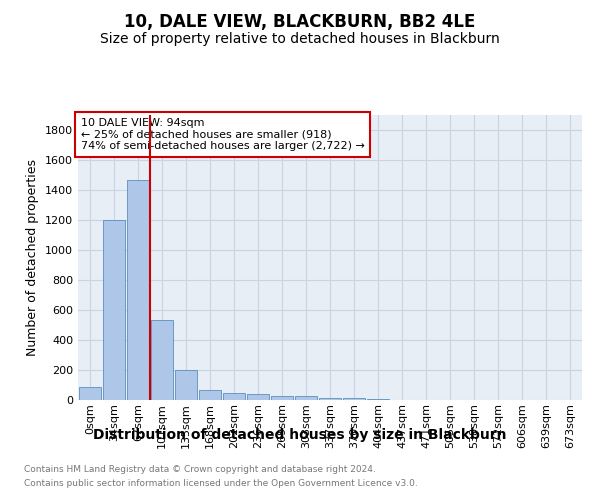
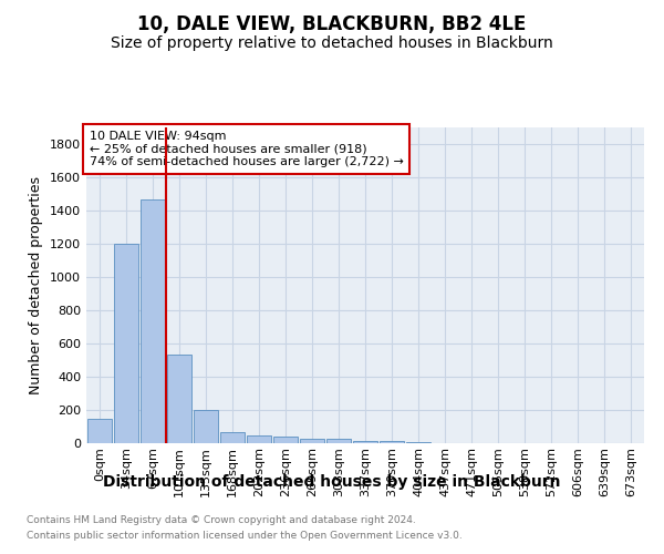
0sqm: 90 -> 150
